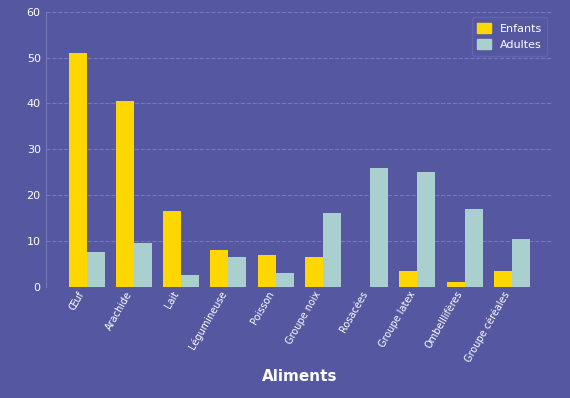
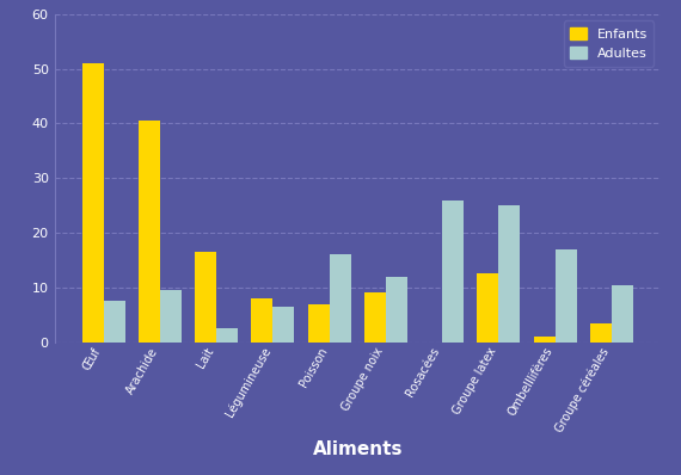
Adultes/Poisson: 3.0 -> 16.0
Enfants/Groupe noix: 6.5 -> 9.0
Adultes/Groupe noix: 16.0 -> 12.0
Enfants/Groupe latex: 3.5 -> 12.5
